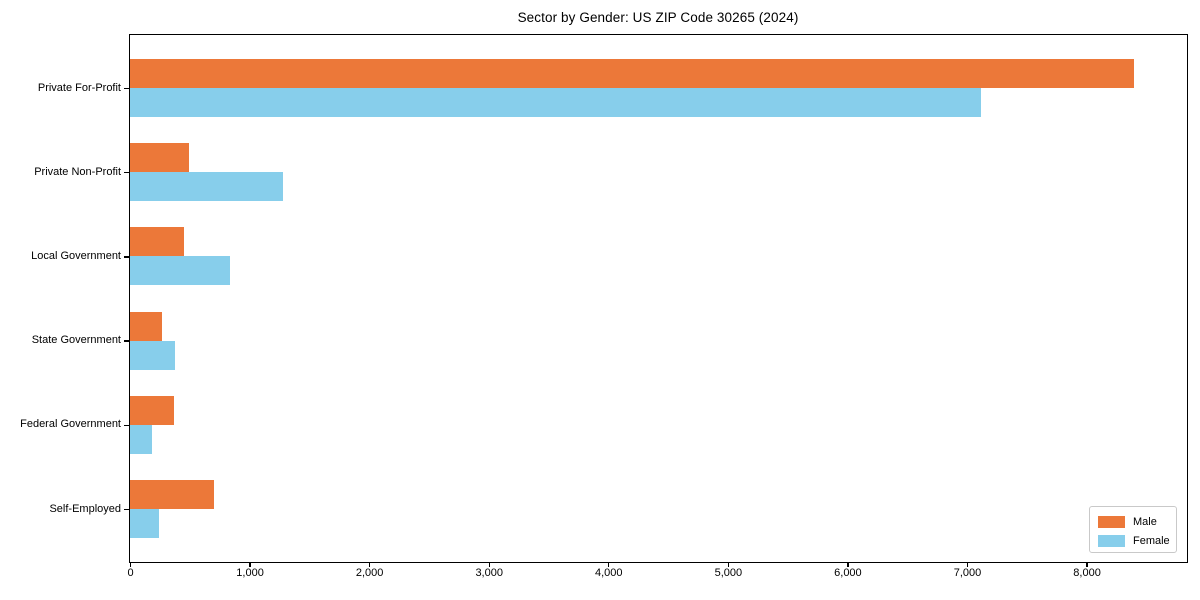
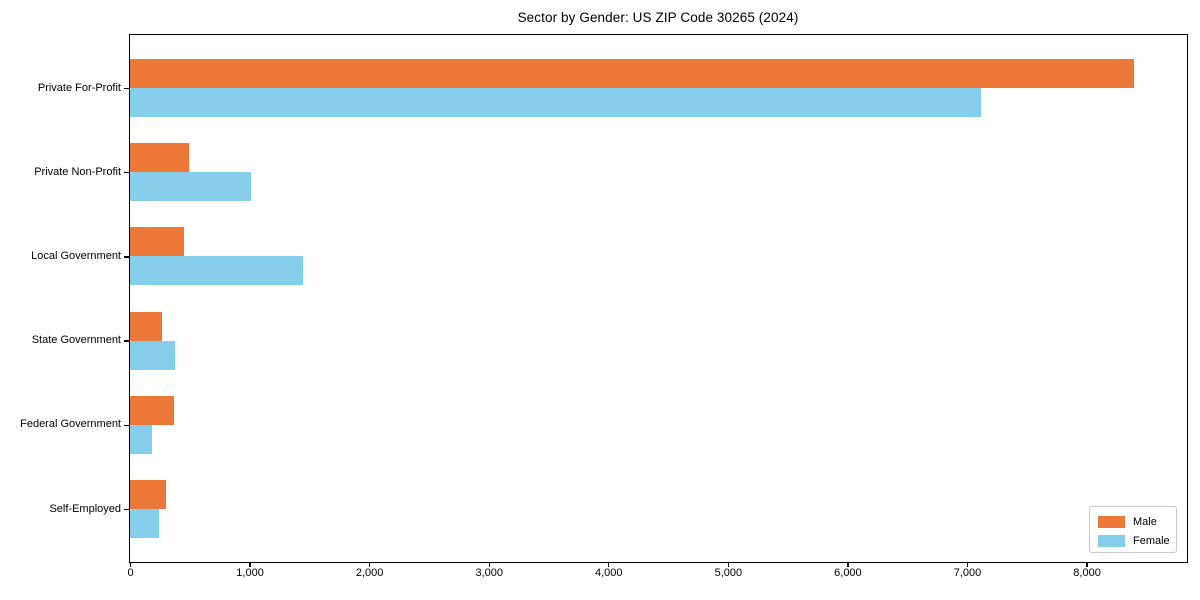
Female/Private Non-Profit: 1280 -> 1010
Female/Local Government: 840 -> 1450
Male/Self-Employed: 700 -> 300
